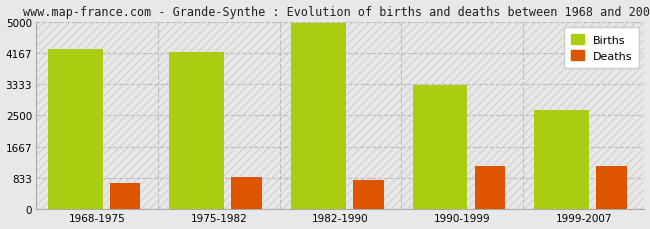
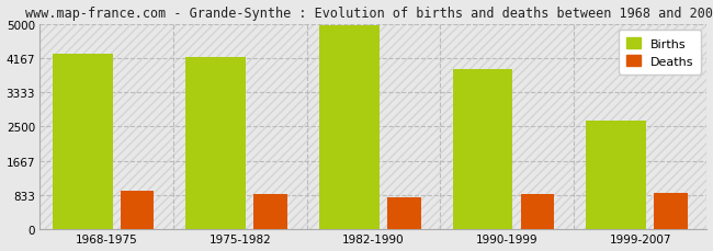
Deaths/1968-1975: 700 -> 950
Births/1990-1999: 3300 -> 3900
Deaths/1990-1999: 1150 -> 870
Deaths/1999-2007: 1150 -> 880
